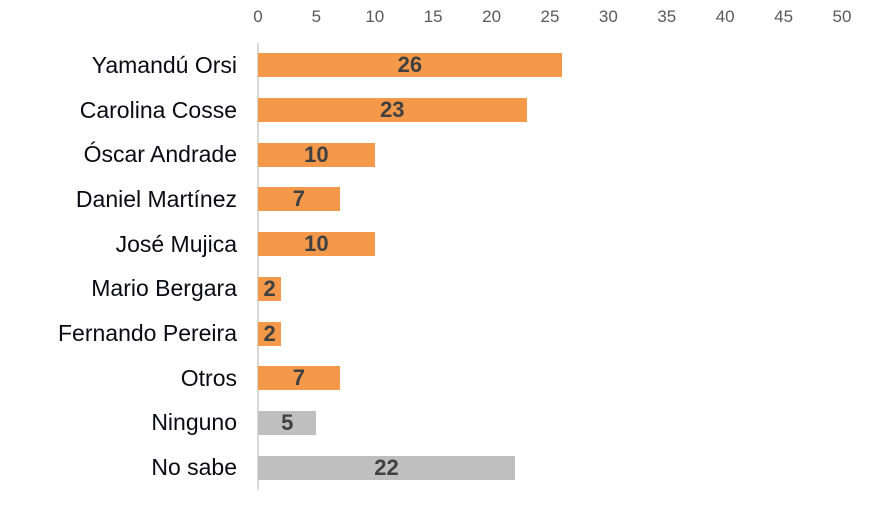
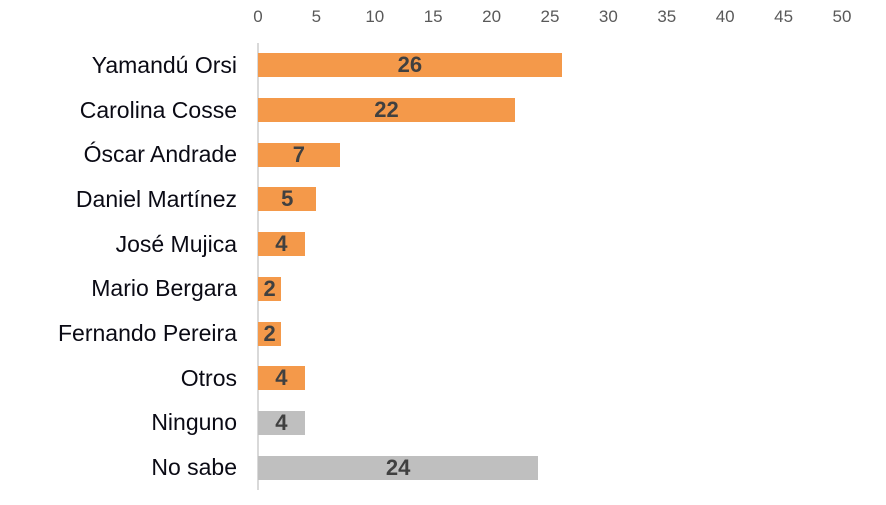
Carolina Cosse: 23 -> 22
Óscar Andrade: 10 -> 7
Daniel Martínez: 7 -> 5
José Mujica: 10 -> 4
Otros: 7 -> 4
Ninguno: 5 -> 4
No sabe: 22 -> 24
